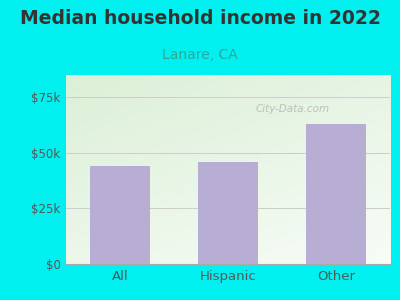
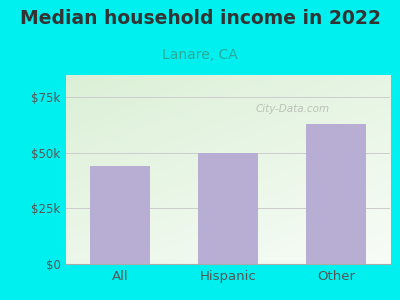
Hispanic: $46k -> $50k
